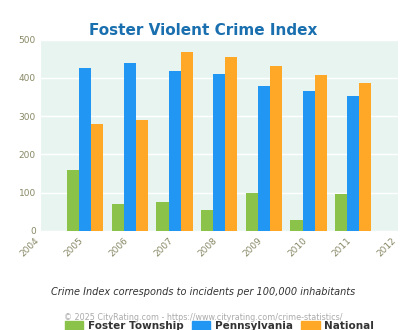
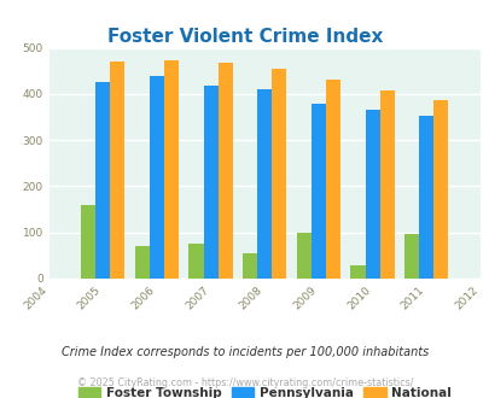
National/2005: 280 -> 470
National/2006: 290 -> 473
